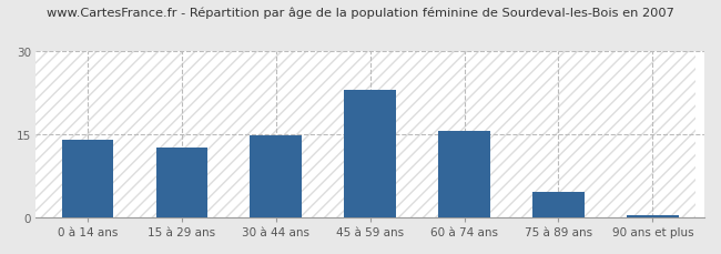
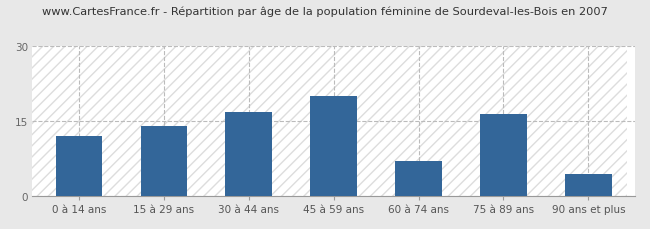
0 à 14 ans: 14.0 -> 12.0
15 à 29 ans: 12.5 -> 14.0
30 à 44 ans: 14.7 -> 16.8
45 à 59 ans: 23.0 -> 20.0
60 à 74 ans: 15.5 -> 7.0
75 à 89 ans: 4.5 -> 16.4
90 ans et plus: 0.4 -> 4.4
